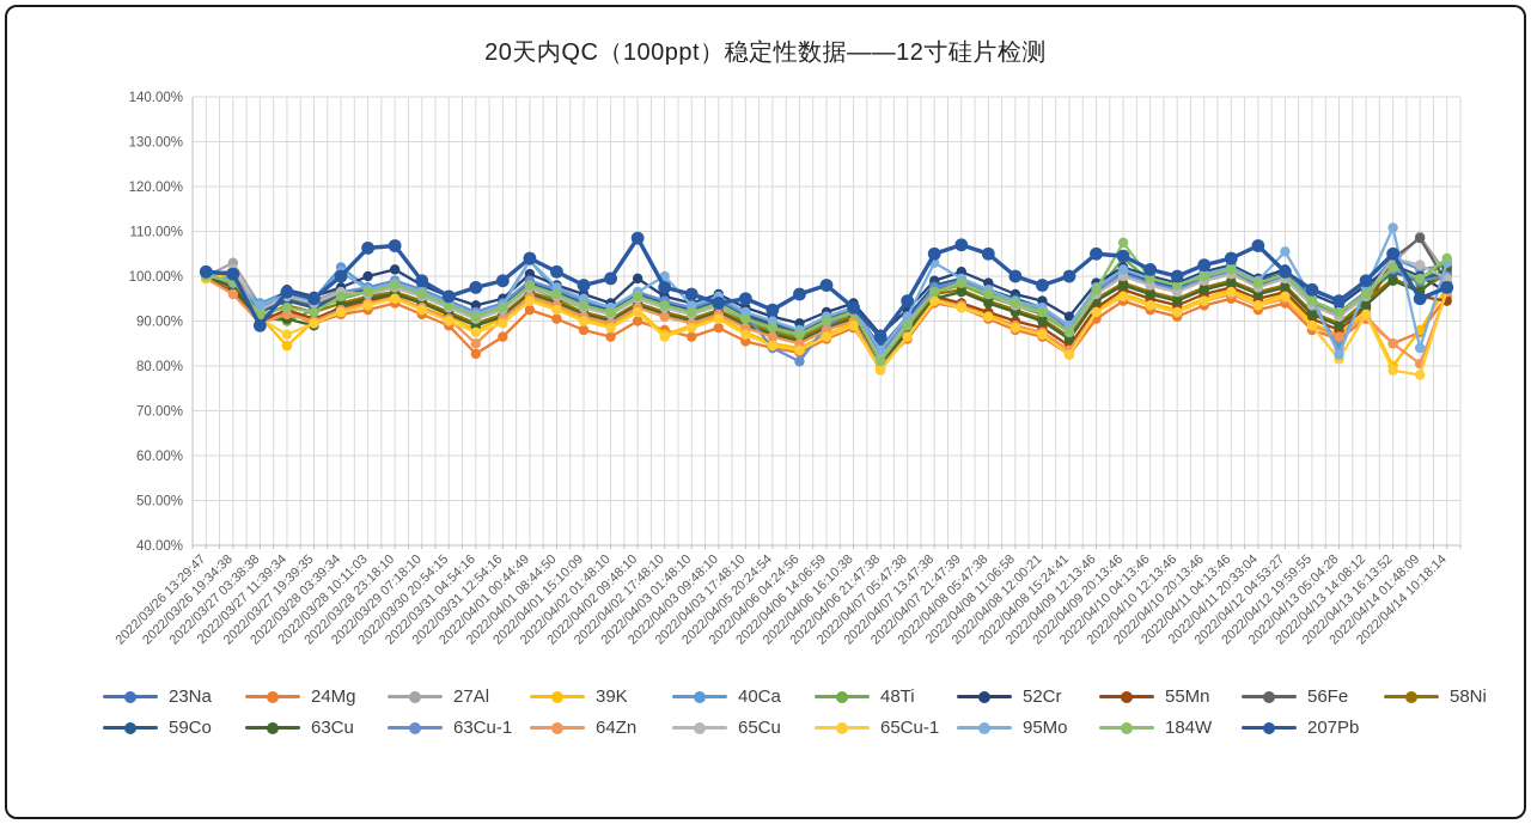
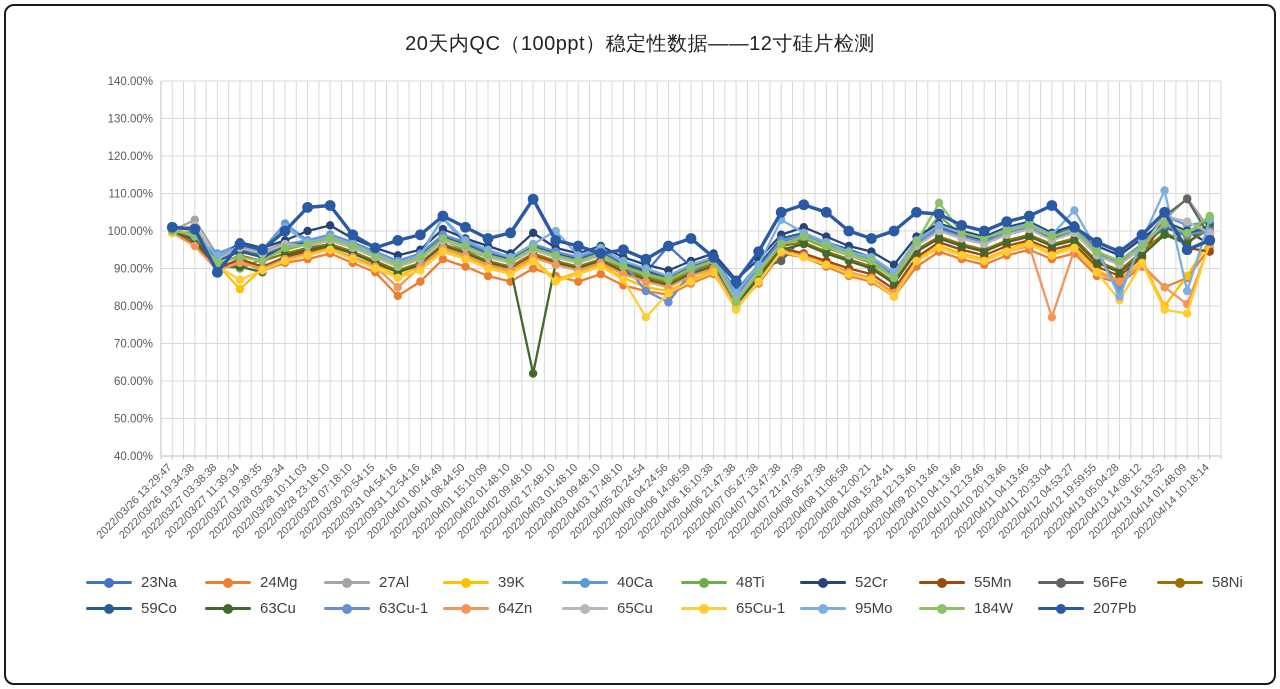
63Cu/2022/04/02 09:48:10: 94% -> 62%
65Cu-1/2022/04/05 20:24:54: 84% -> 77%
23Na/2022/04/06 04:24:56: 88% -> 96%
56Fe/2022/04/07 13:47:38: 97% -> 92%
64Zn/2022/04/11 20:33:04: 94% -> 77%
